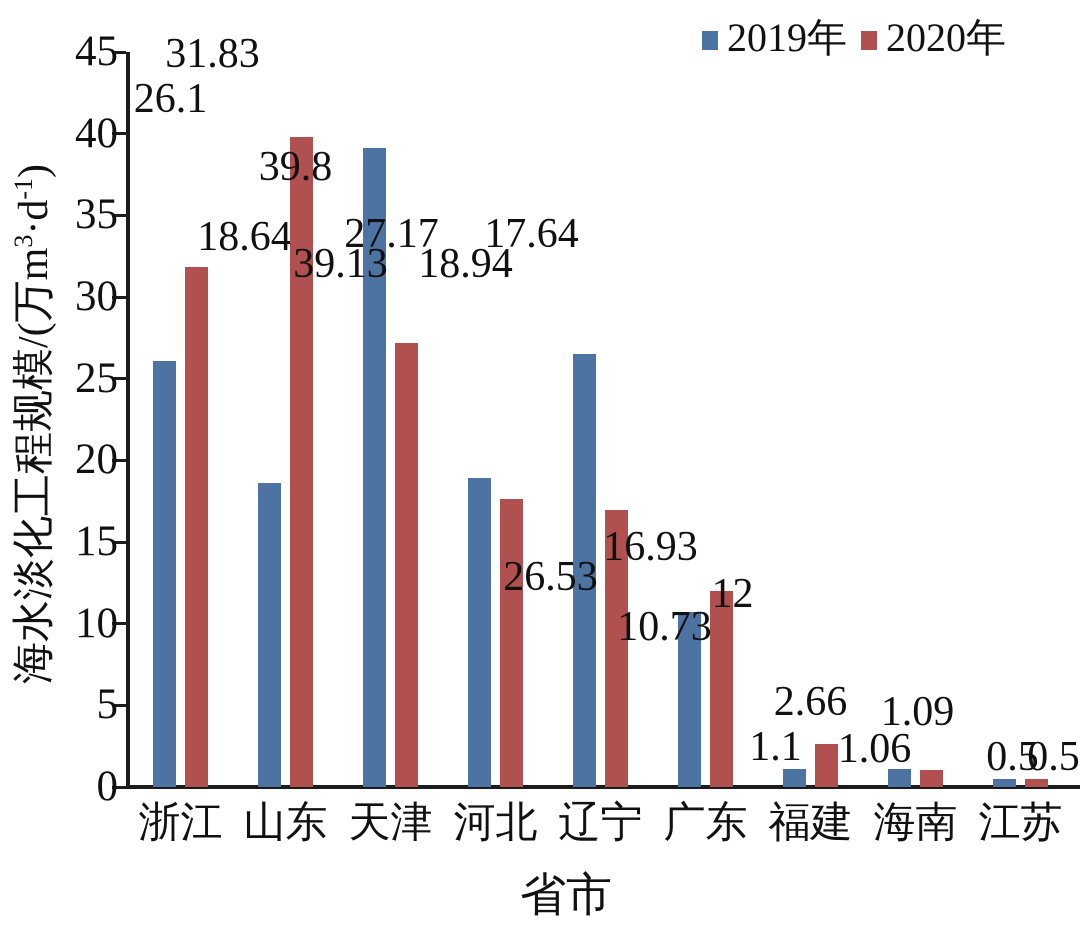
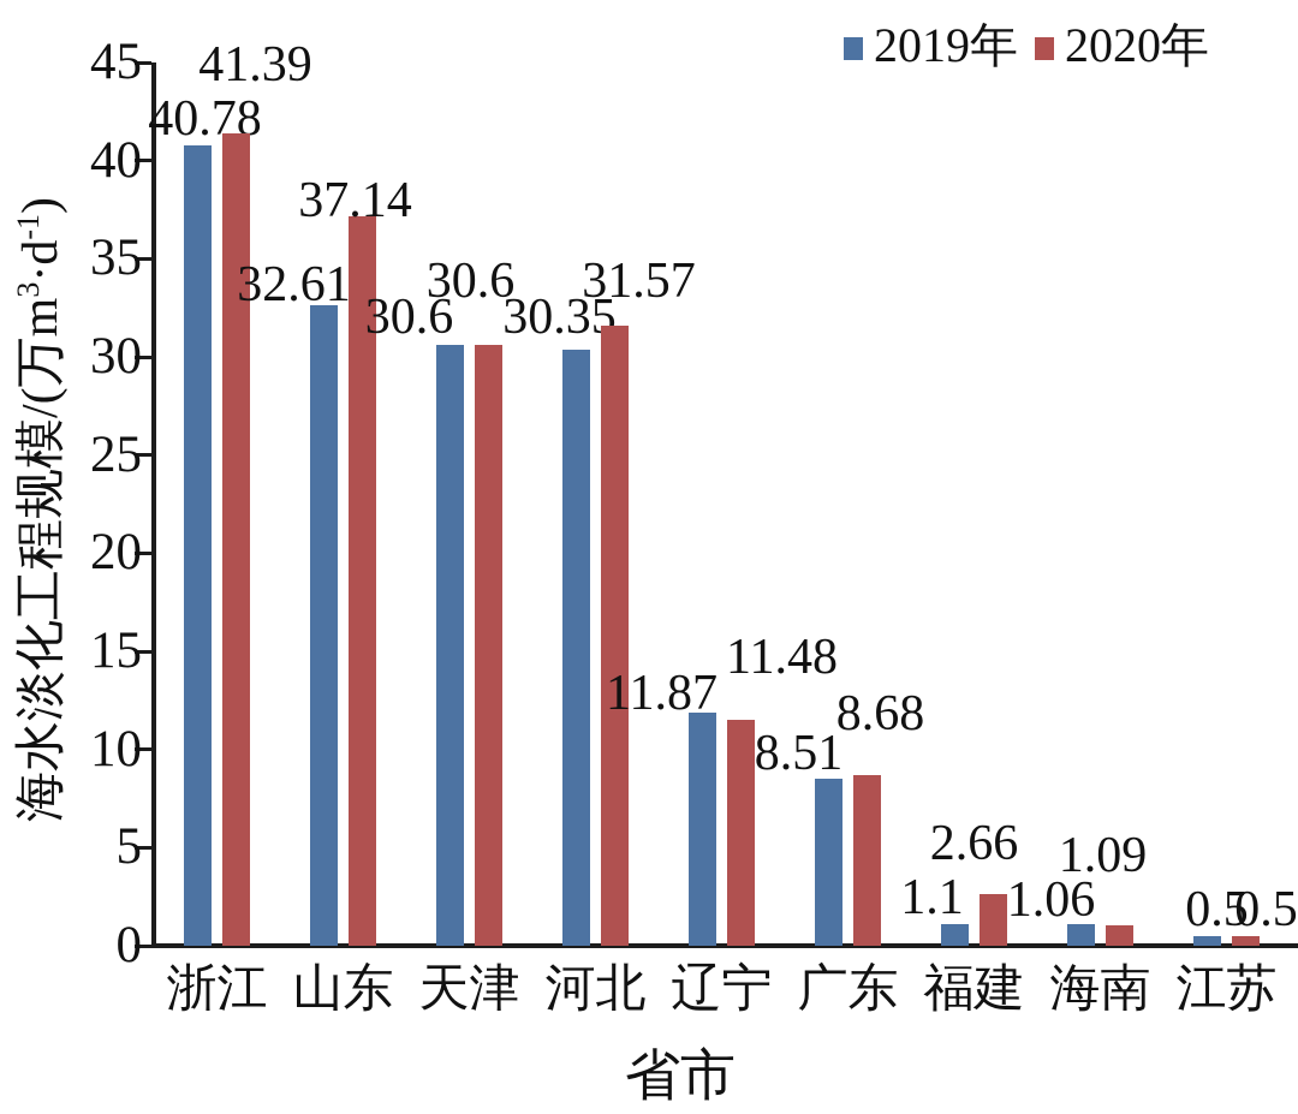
2019年/浙江: 26.1 -> 40.78
2020年/浙江: 31.83 -> 41.39
2019年/山东: 18.64 -> 32.61
2020年/山东: 39.8 -> 37.14
2019年/天津: 39.13 -> 30.6
2020年/天津: 27.17 -> 30.6
2019年/河北: 18.94 -> 30.35
2020年/河北: 17.64 -> 31.57
2019年/辽宁: 26.53 -> 11.87
2020年/辽宁: 16.93 -> 11.48
2019年/广东: 10.73 -> 8.51
2020年/广东: 12 -> 8.68
